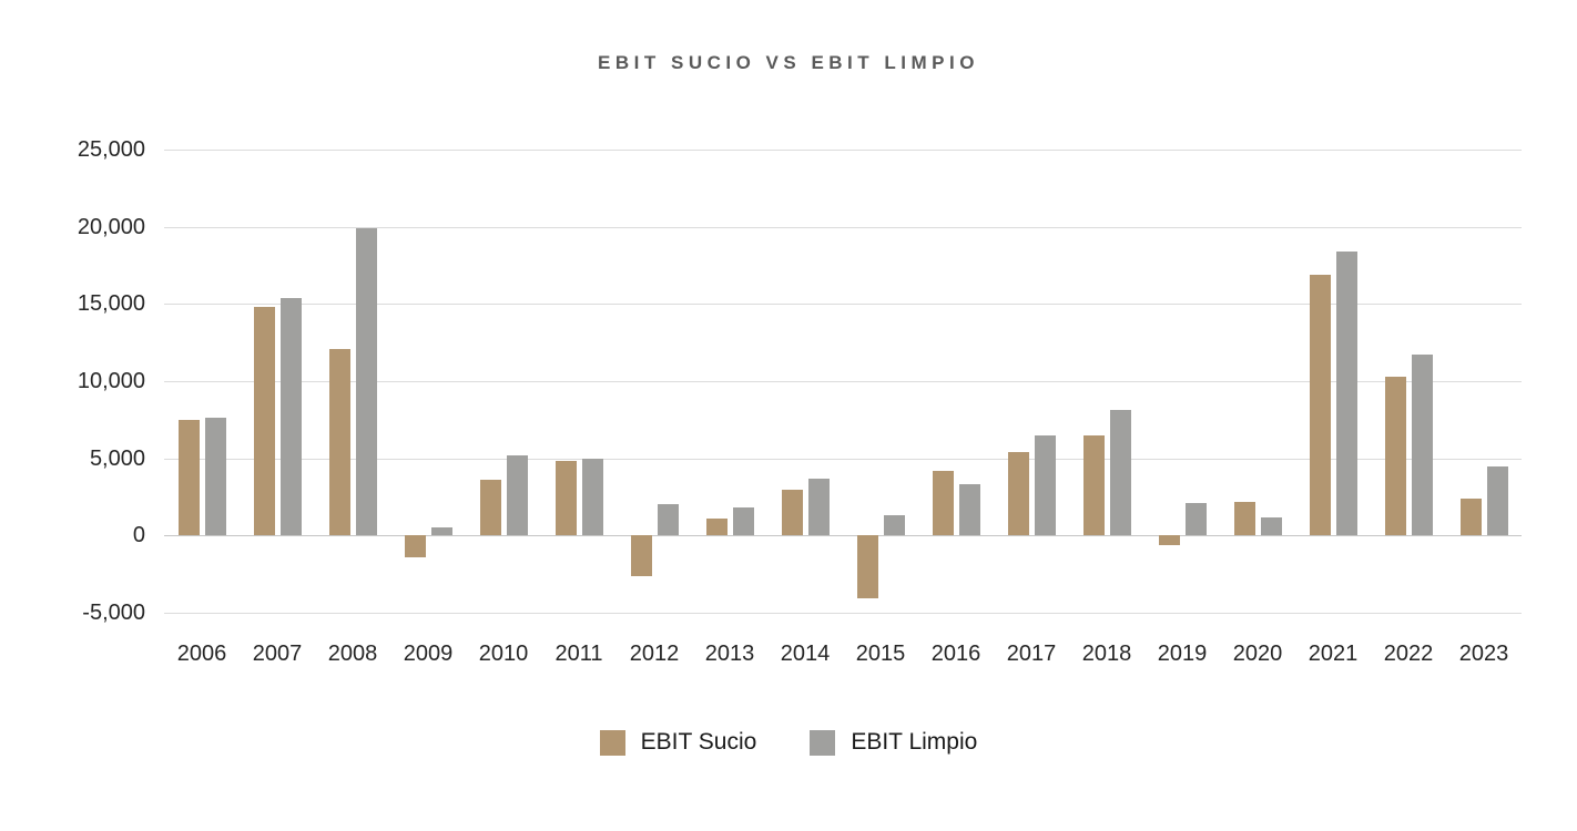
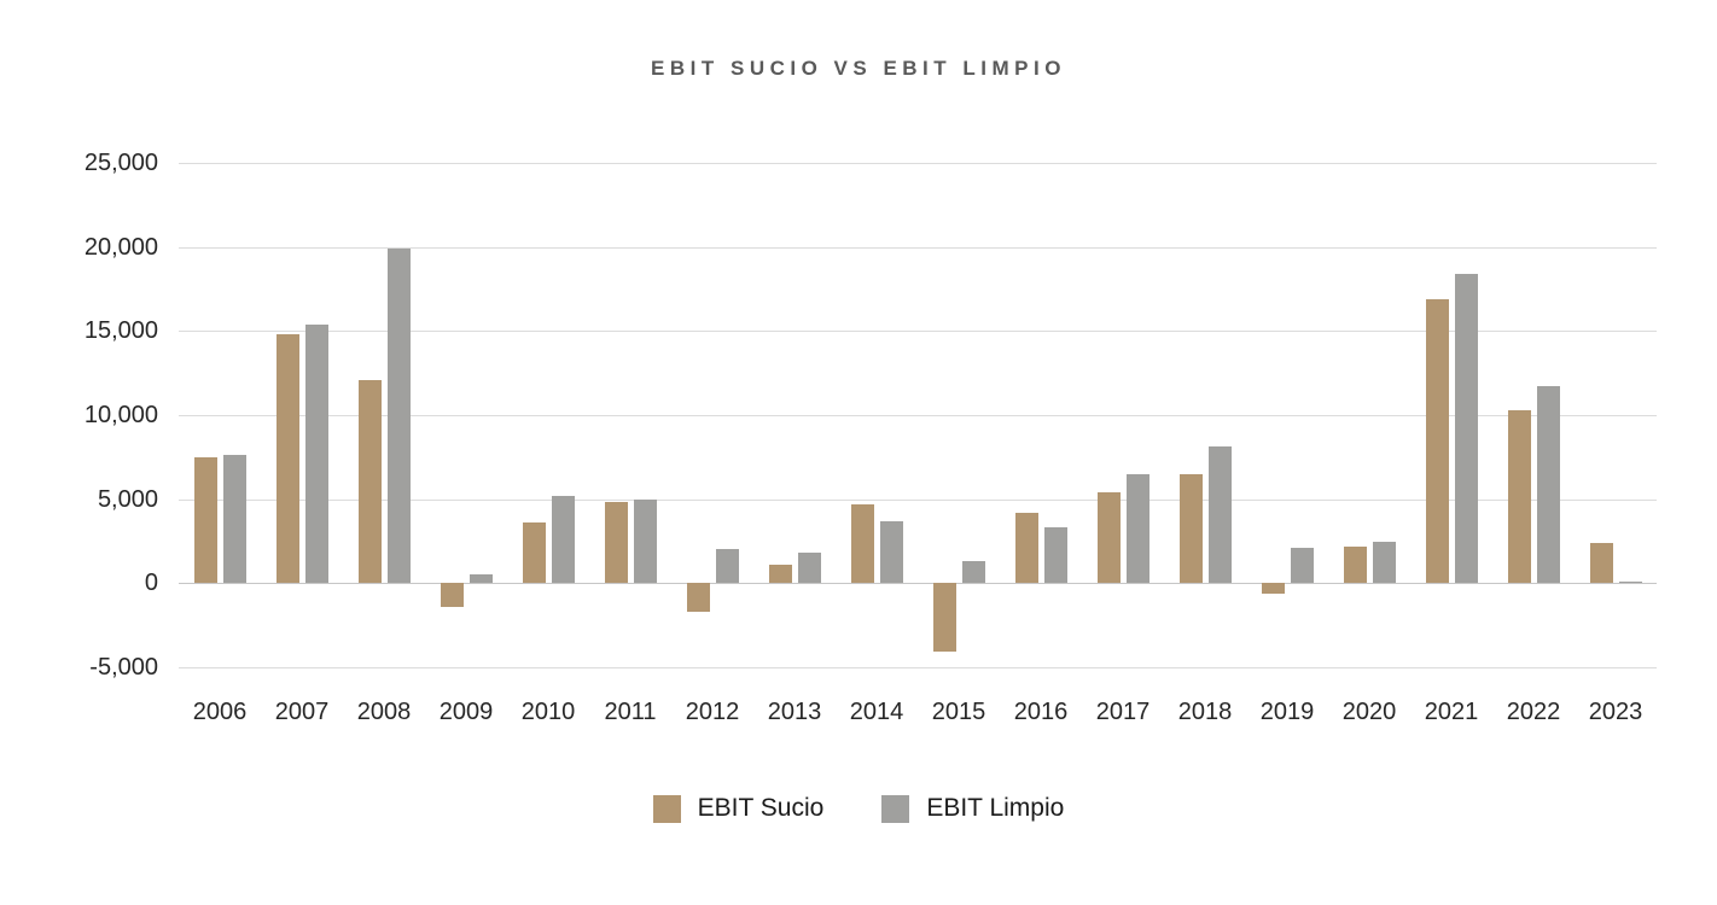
EBIT Sucio/2012: -2600 -> -1700
EBIT Sucio/2014: 3000 -> 4700
EBIT Limpio/2020: 1200 -> 2500
EBIT Limpio/2023: 4500 -> 100
